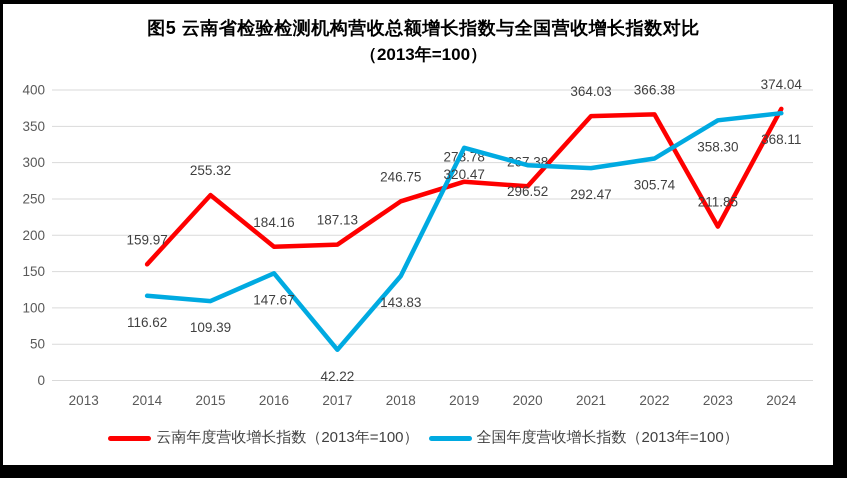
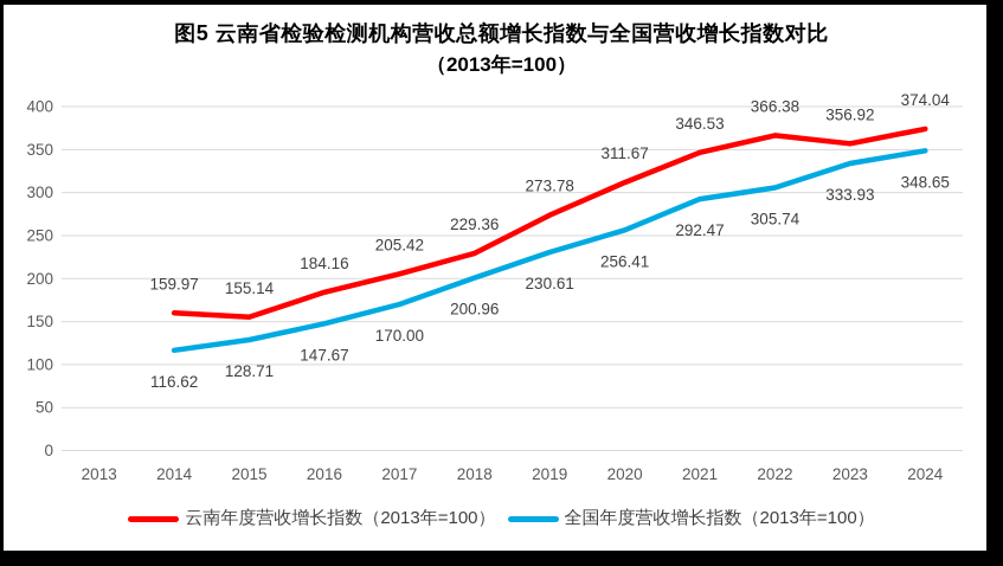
云南年度营收增长指数（2013年=100）/2015: 255.32 -> 155.14
全国年度营收增长指数（2013年=100）/2015: 109.39 -> 128.71
云南年度营收增长指数（2013年=100）/2017: 187.13 -> 205.42
全国年度营收增长指数（2013年=100）/2017: 42.22 -> 170.00
云南年度营收增长指数（2013年=100）/2018: 246.75 -> 229.36
全国年度营收增长指数（2013年=100）/2018: 143.83 -> 200.96
全国年度营收增长指数（2013年=100）/2019: 320.47 -> 230.61
云南年度营收增长指数（2013年=100）/2020: 267.38 -> 311.67
全国年度营收增长指数（2013年=100）/2020: 296.52 -> 256.41
云南年度营收增长指数（2013年=100）/2021: 364.03 -> 346.53
云南年度营收增长指数（2013年=100）/2023: 211.85 -> 356.92
全国年度营收增长指数（2013年=100）/2023: 358.30 -> 333.93
全国年度营收增长指数（2013年=100）/2024: 368.11 -> 348.65
